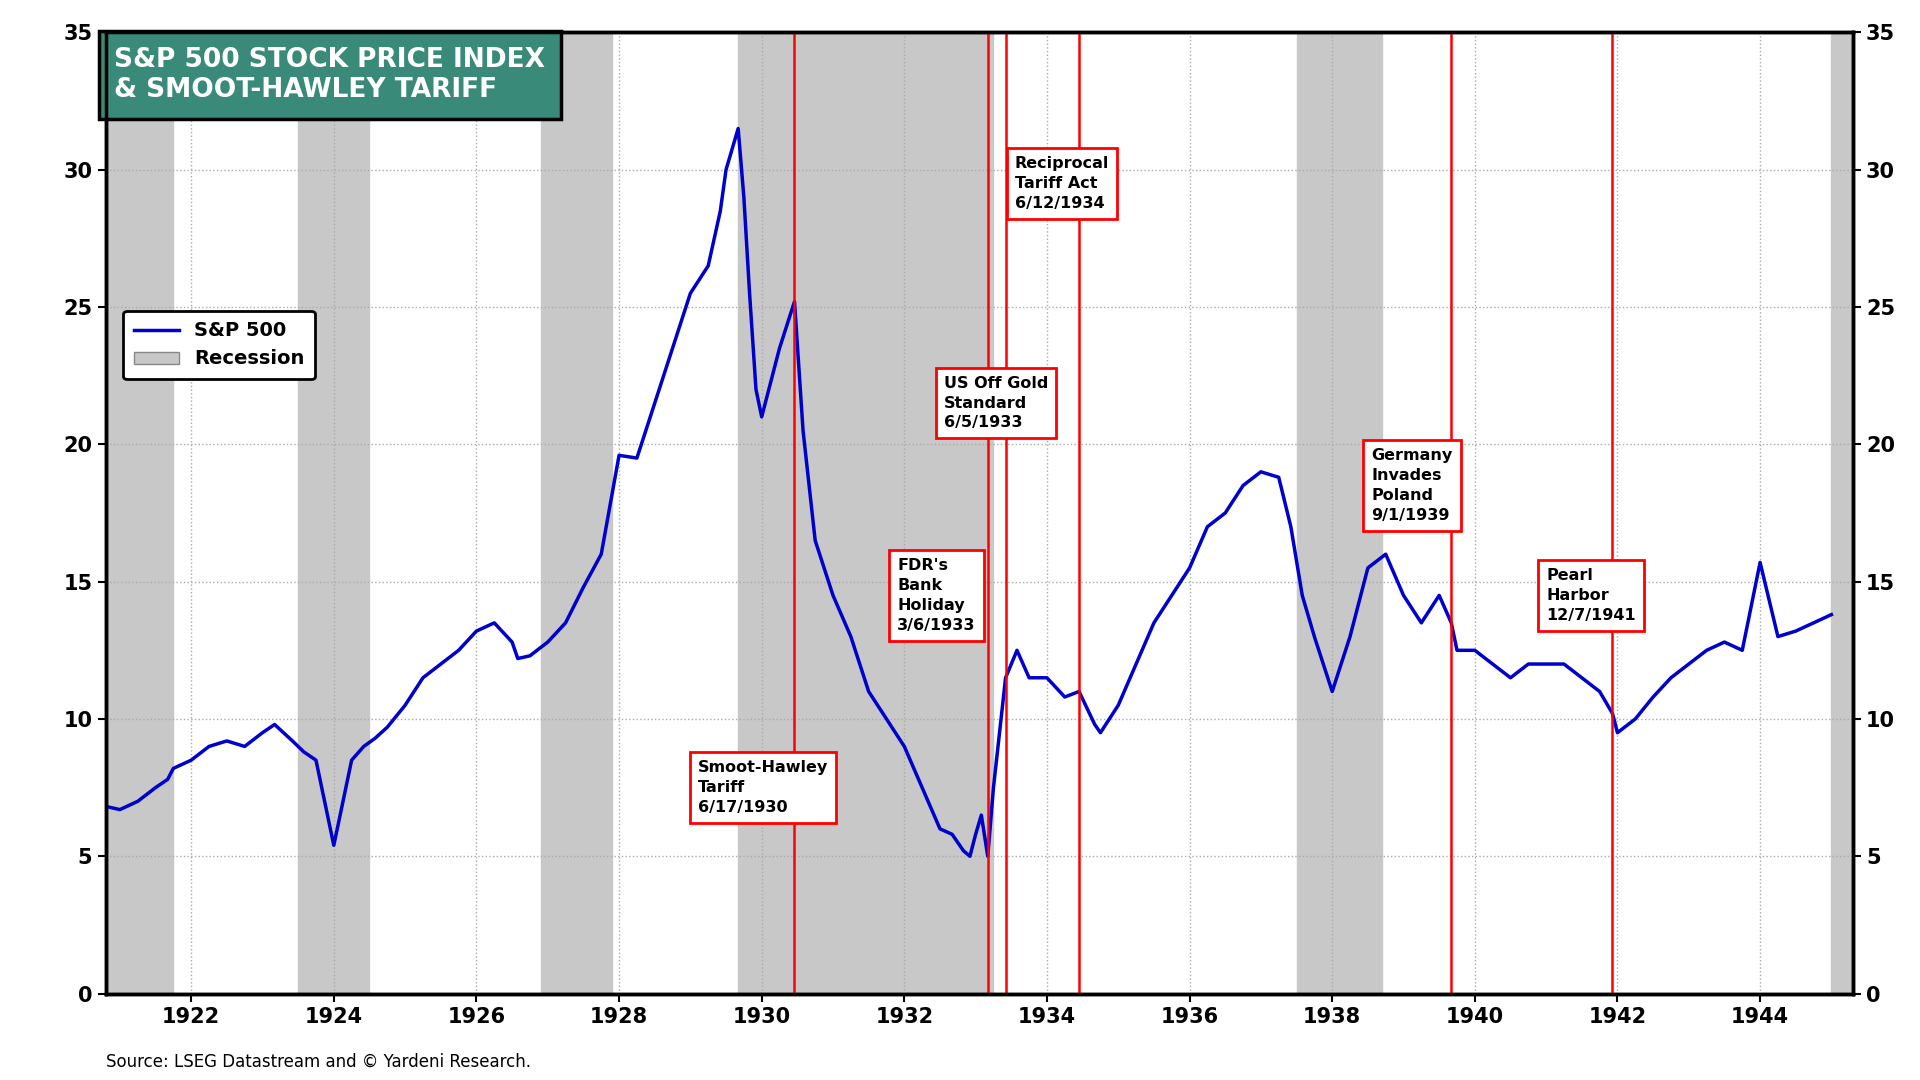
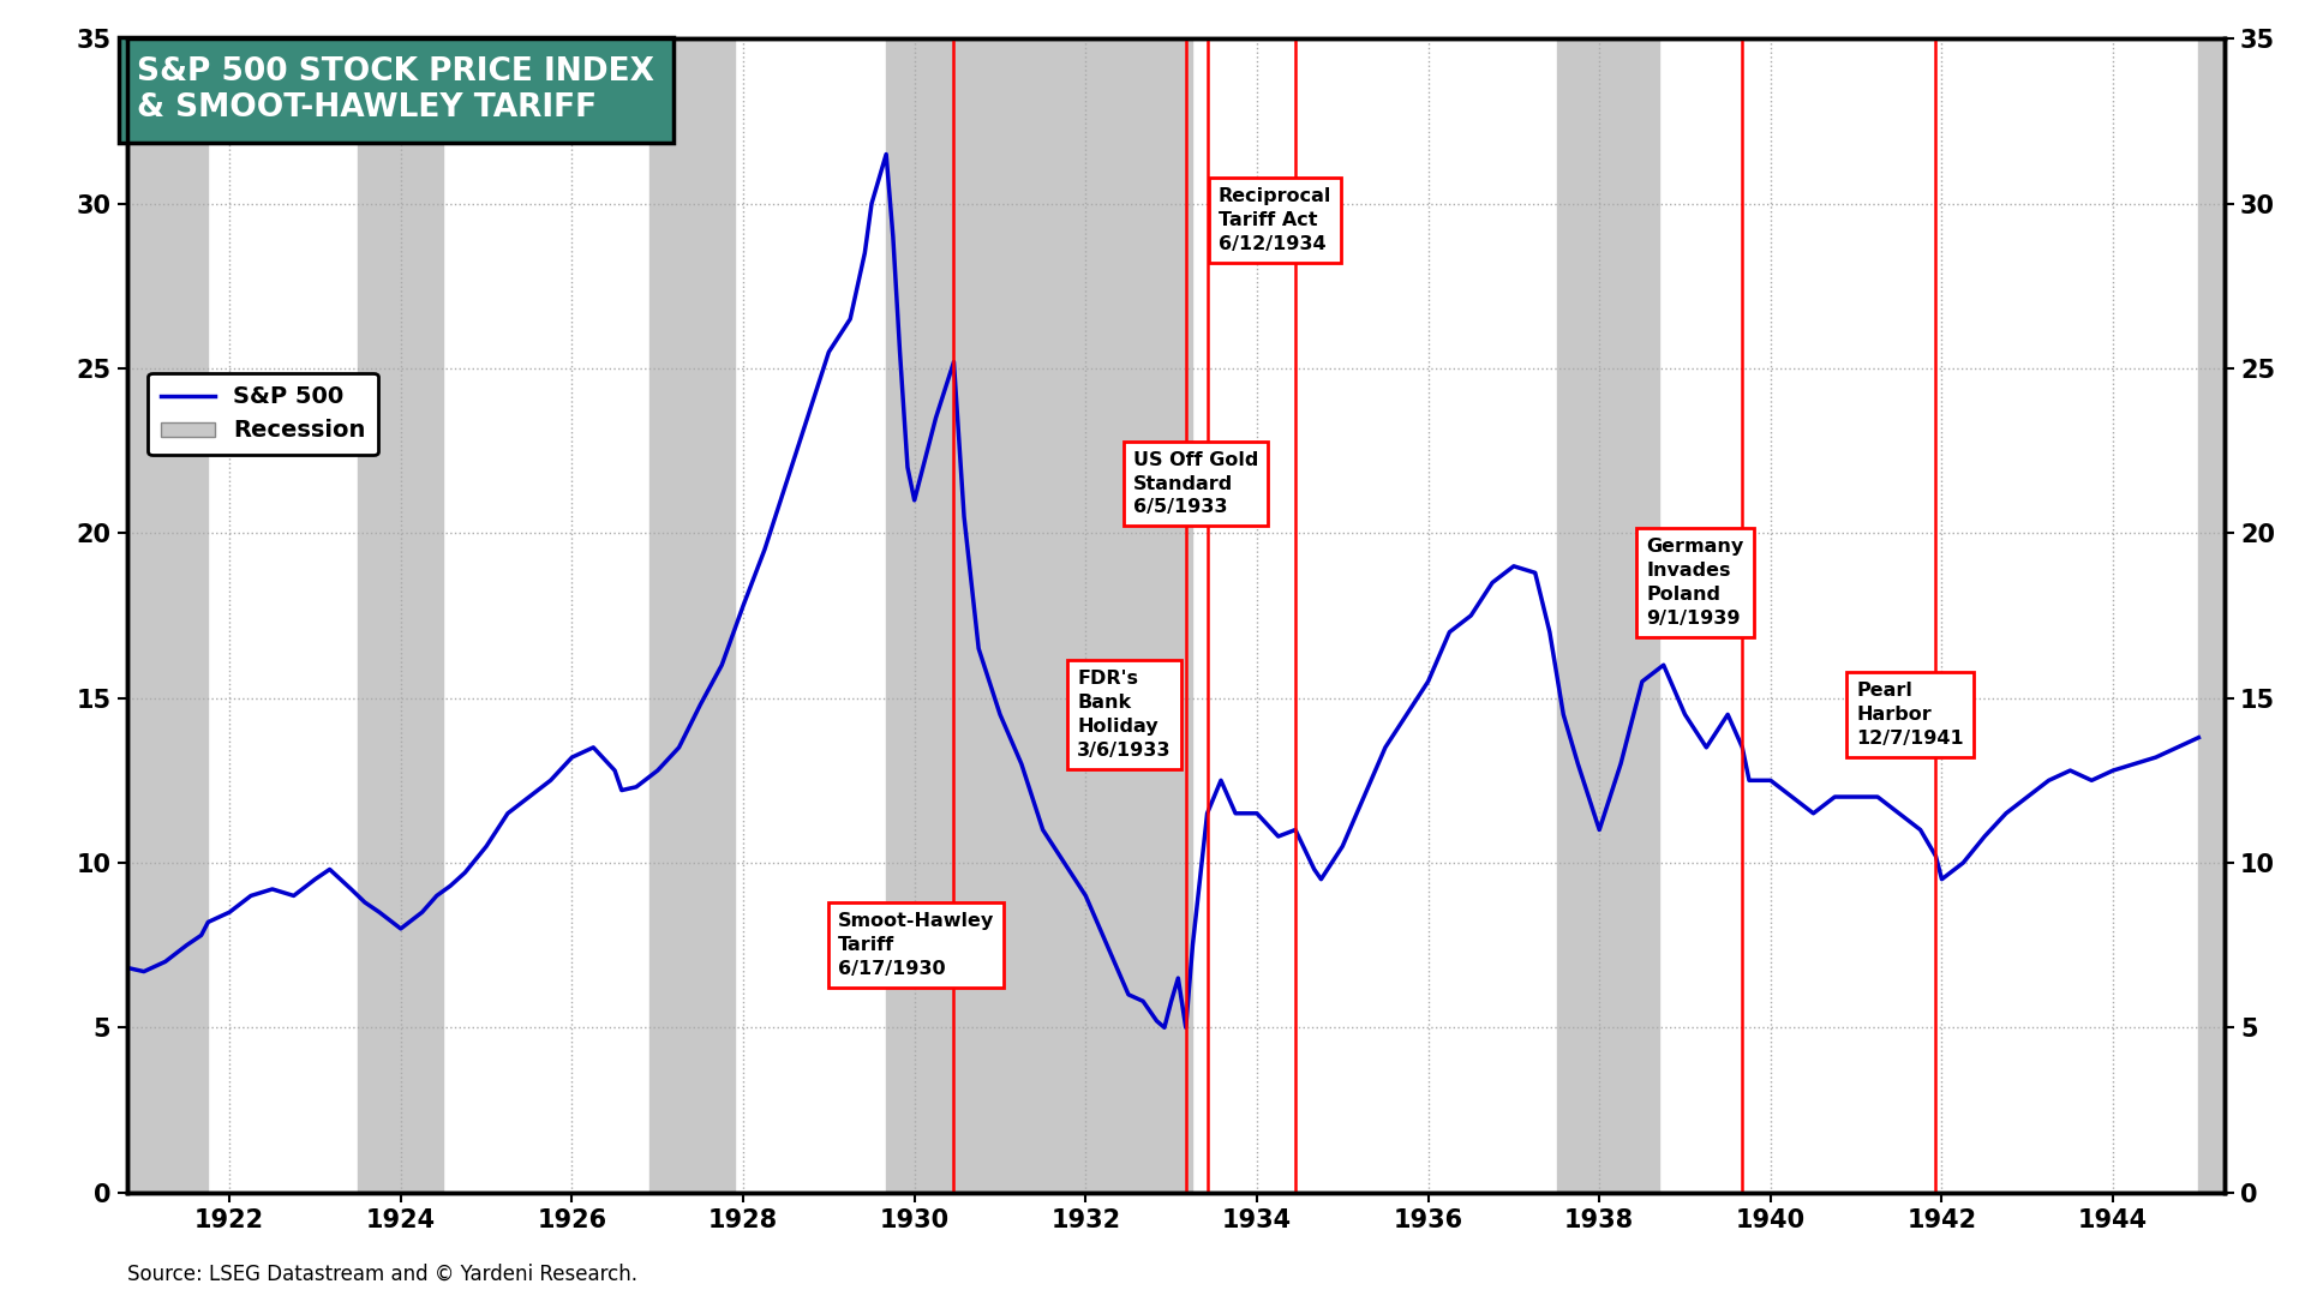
1924: 5.4 -> 8.0
1928: 19.6 -> 17.8
1944: 15.7 -> 12.8
